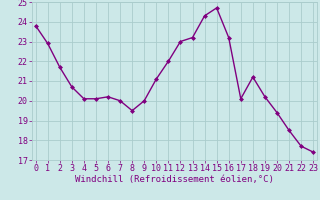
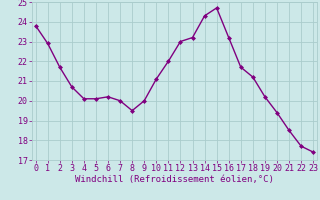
17: 20.1 -> 21.7
